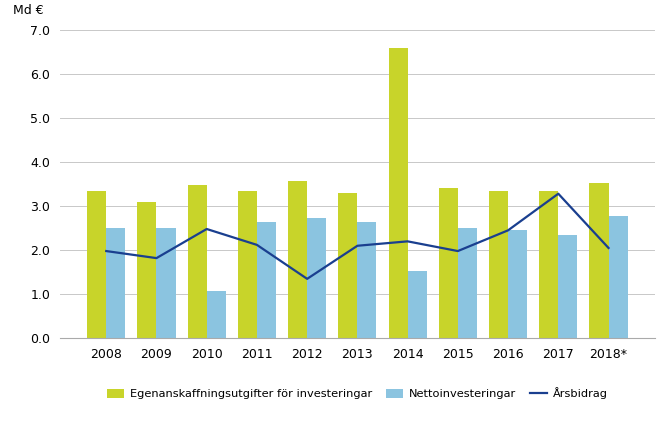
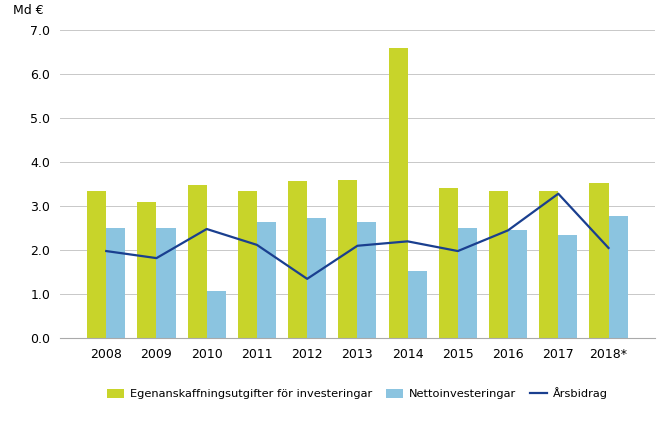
Egenanskaffningsutgifter för investeringar/2013: 3.30 -> 3.60
